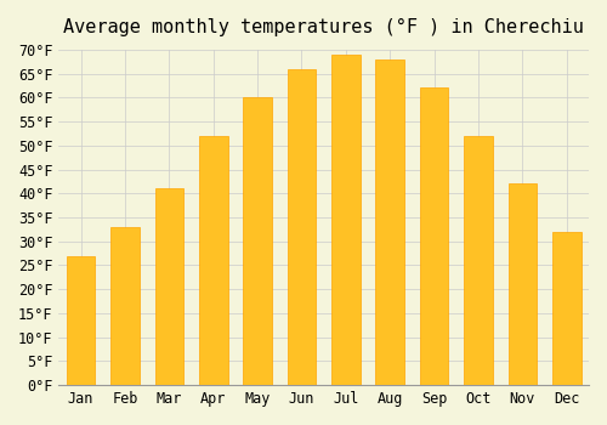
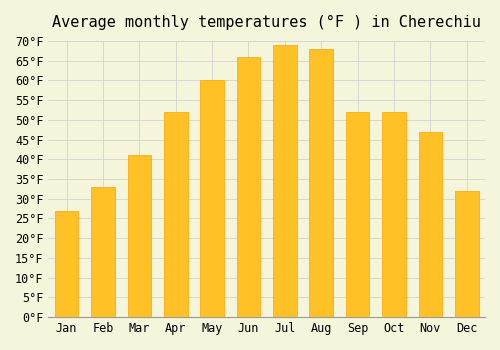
Sep: 62°F -> 52°F
Nov: 42°F -> 47°F
